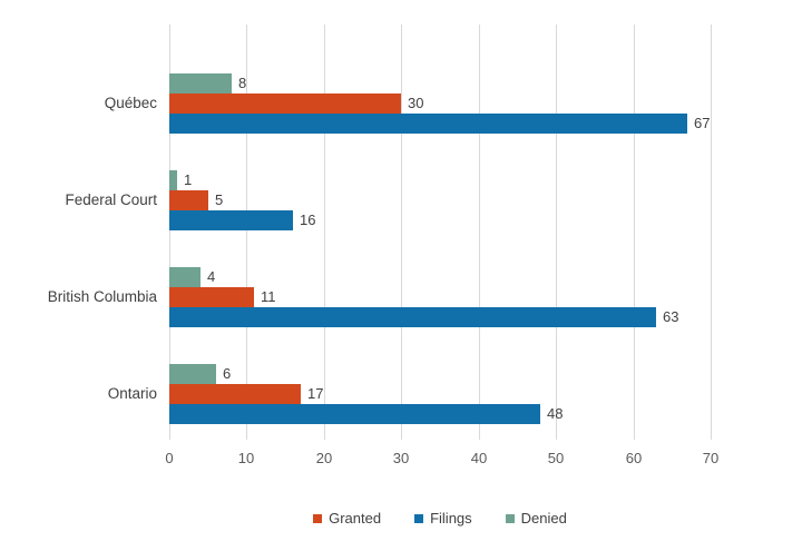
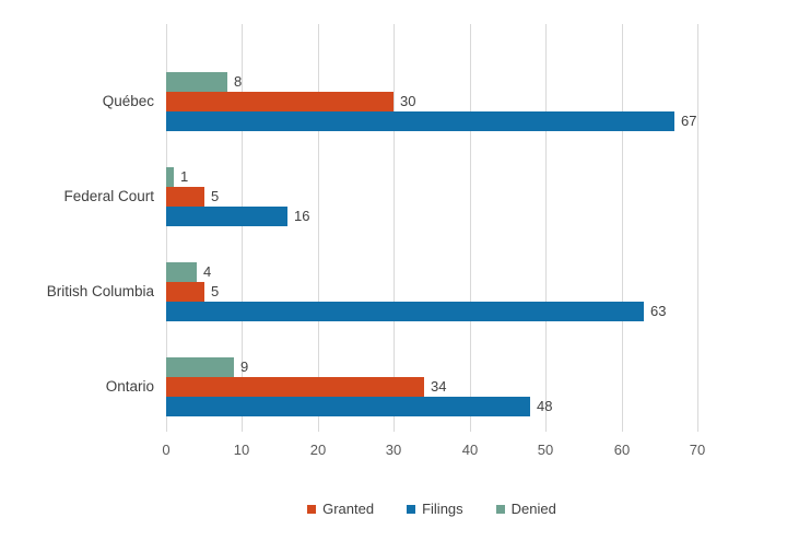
Granted/British Columbia: 11 -> 5
Granted/Ontario: 17 -> 34
Denied/Ontario: 6 -> 9
